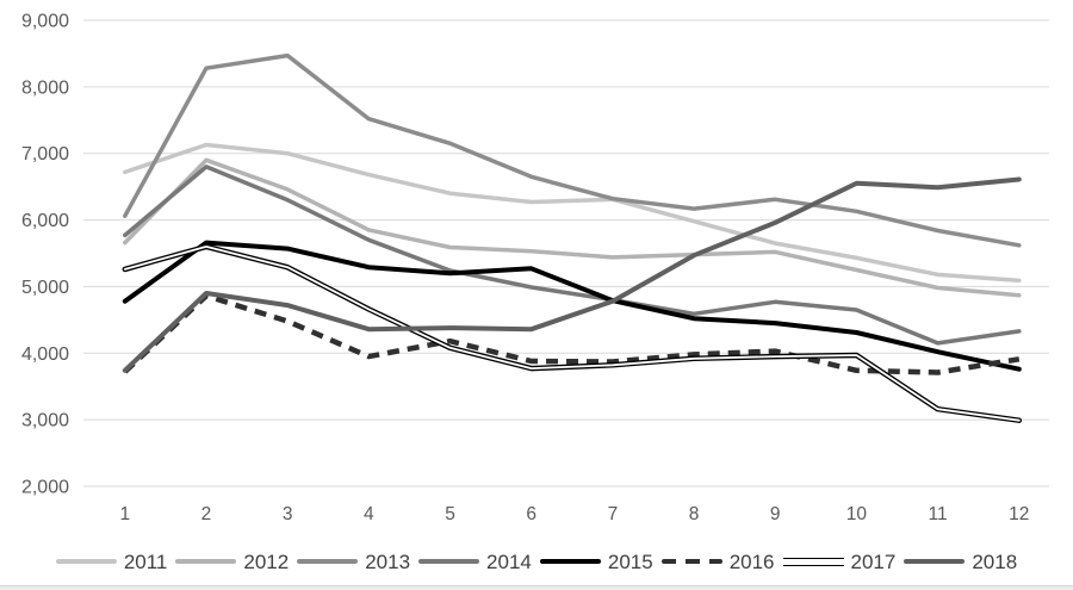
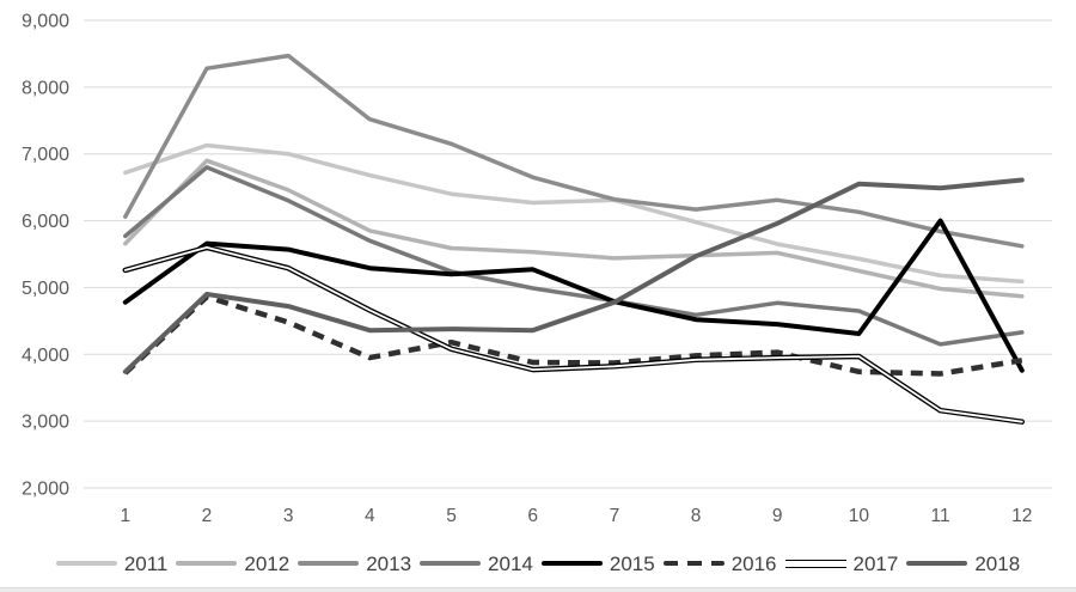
2015/11: 4000 -> 6000
